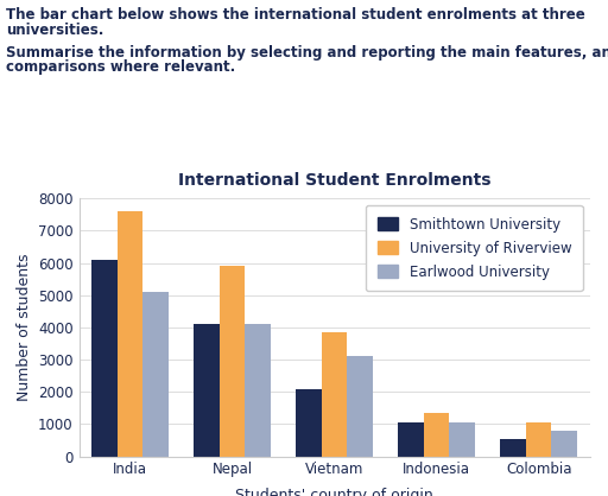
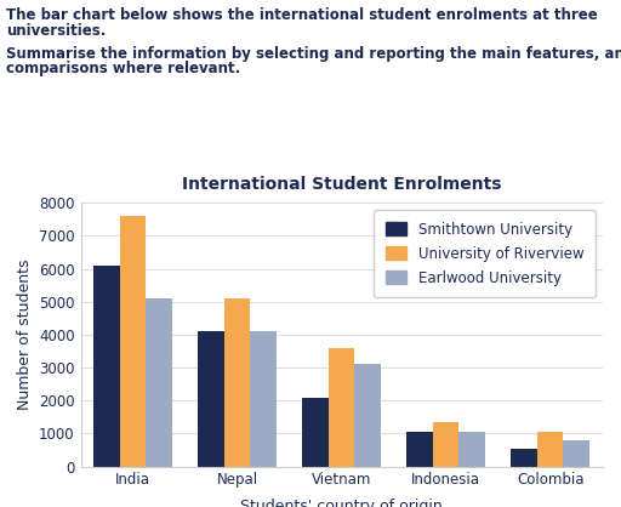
University of Riverview/Nepal: 5900 -> 5100
University of Riverview/Vietnam: 3850 -> 3600
